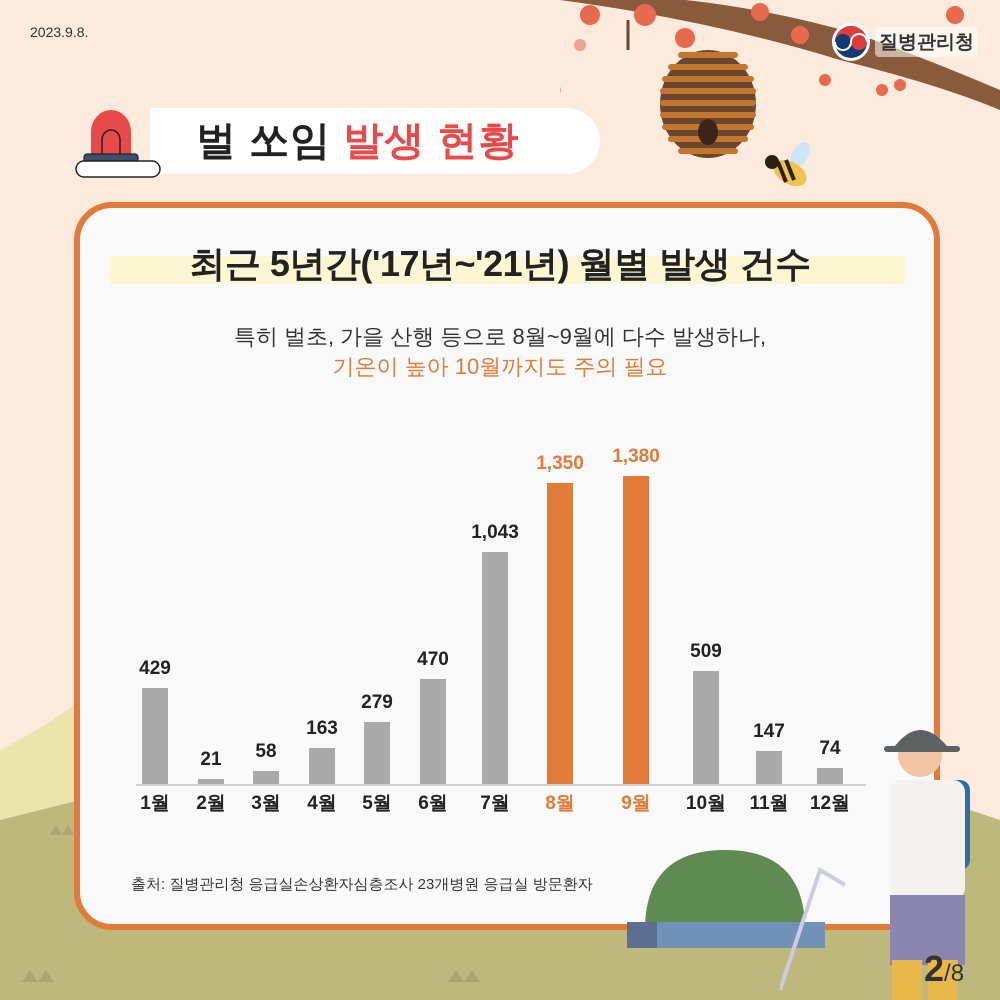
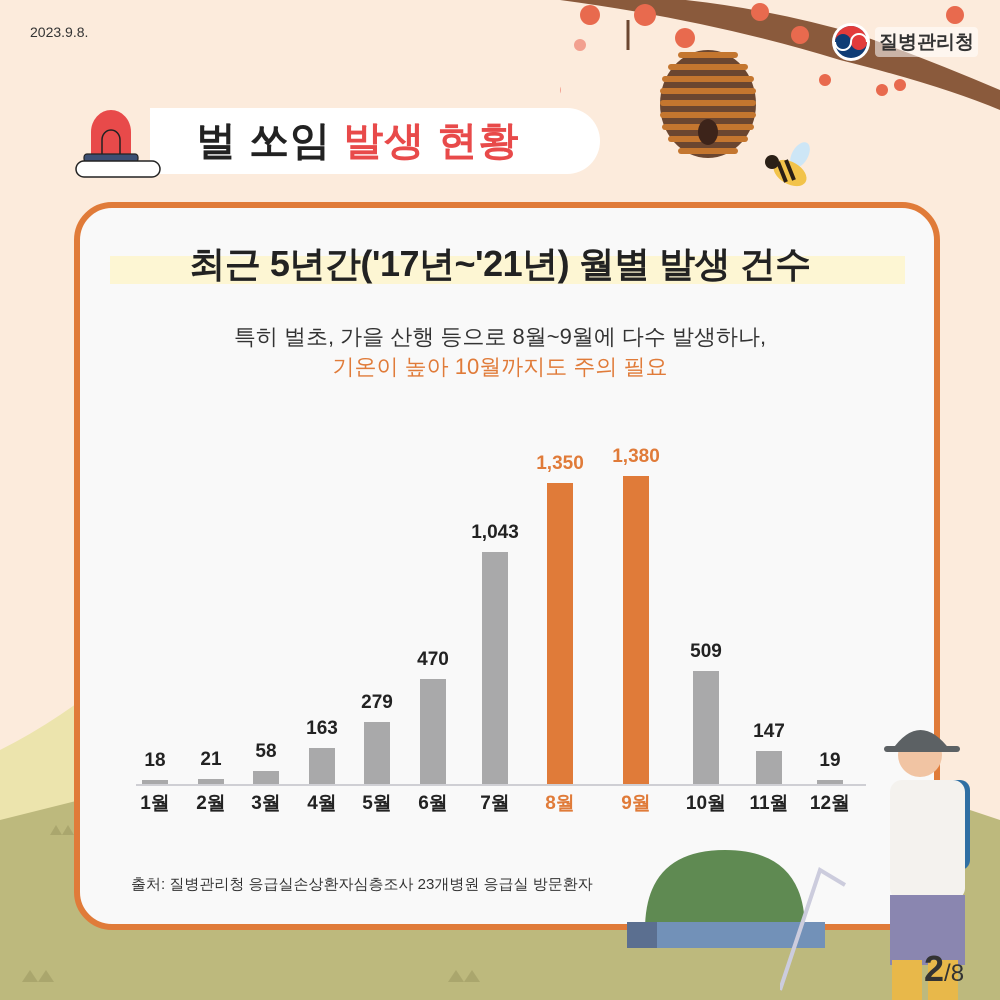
1월: 429 -> 18
12월: 74 -> 19
